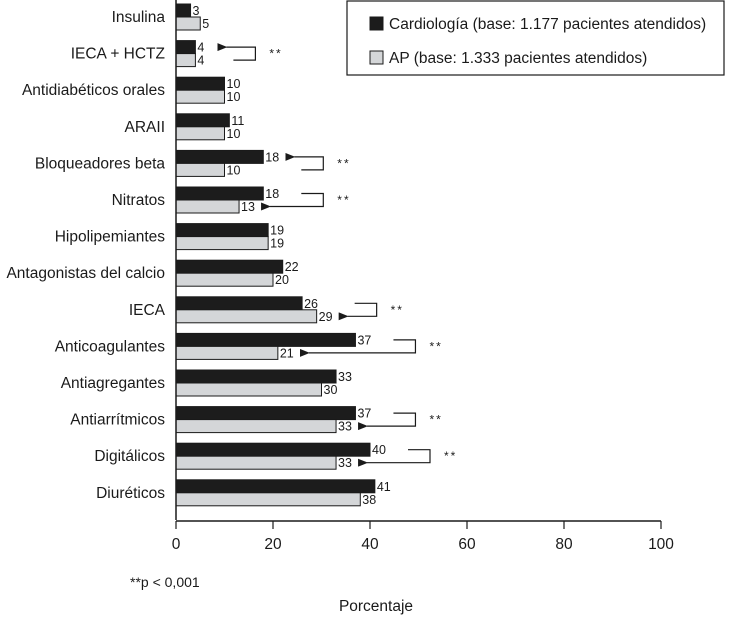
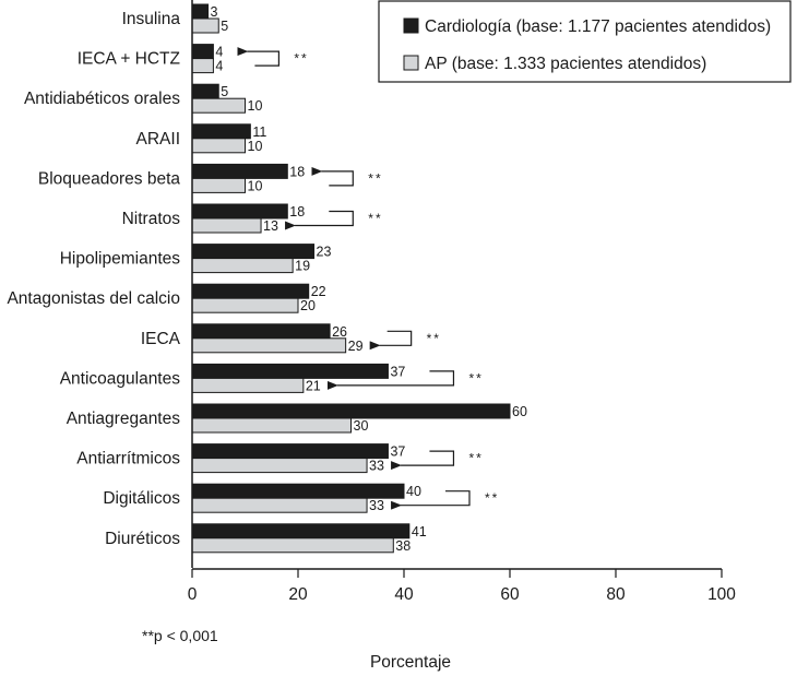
Cardiología (base: 1.177 pacientes atendidos)/Antidiabéticos orales: 10 -> 5
Cardiología (base: 1.177 pacientes atendidos)/Hipolipemiantes: 19 -> 23
Cardiología (base: 1.177 pacientes atendidos)/Antiagregantes: 33 -> 60
